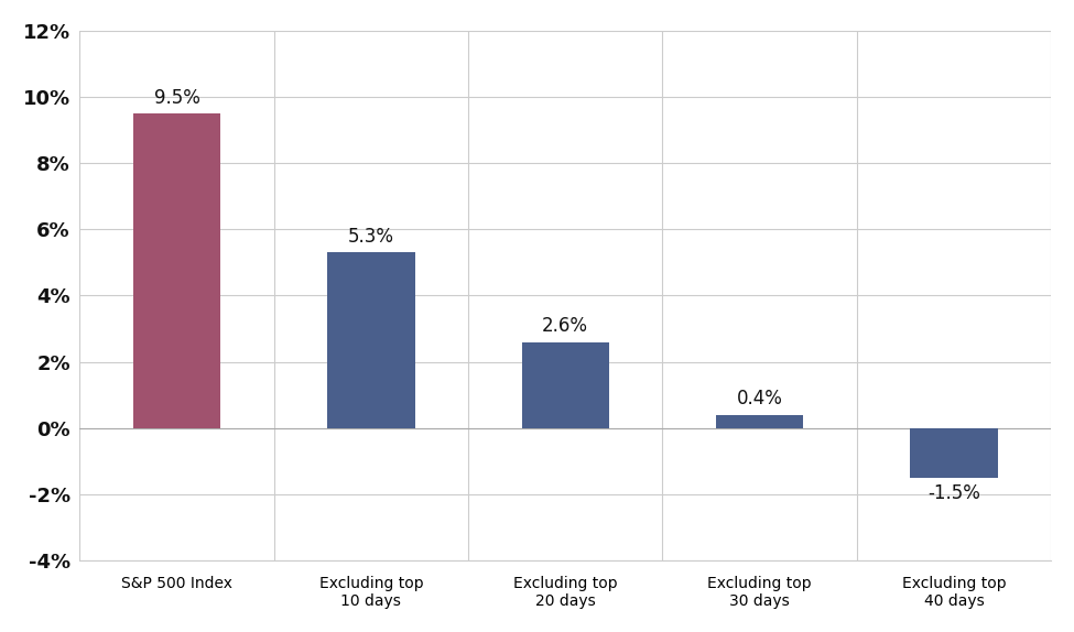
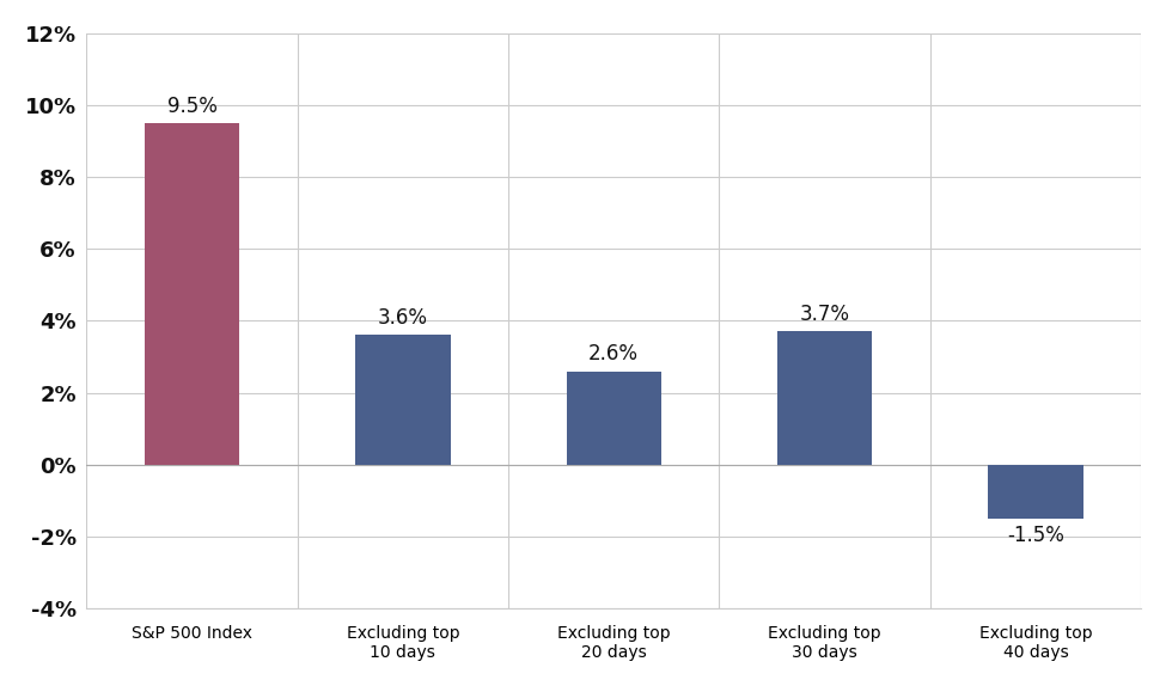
Excluding top 10 days: 5.3% -> 3.6%
Excluding top 30 days: 0.4% -> 3.7%
